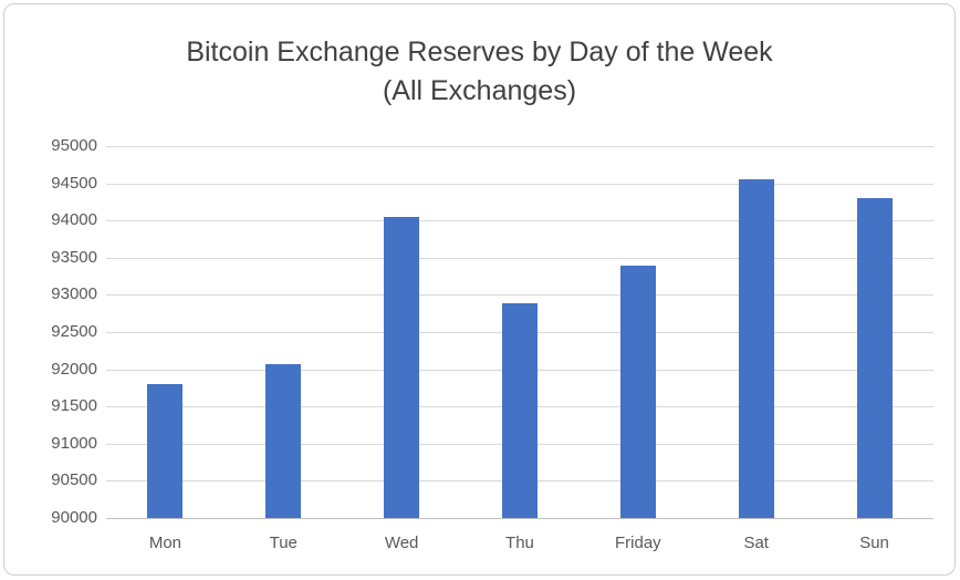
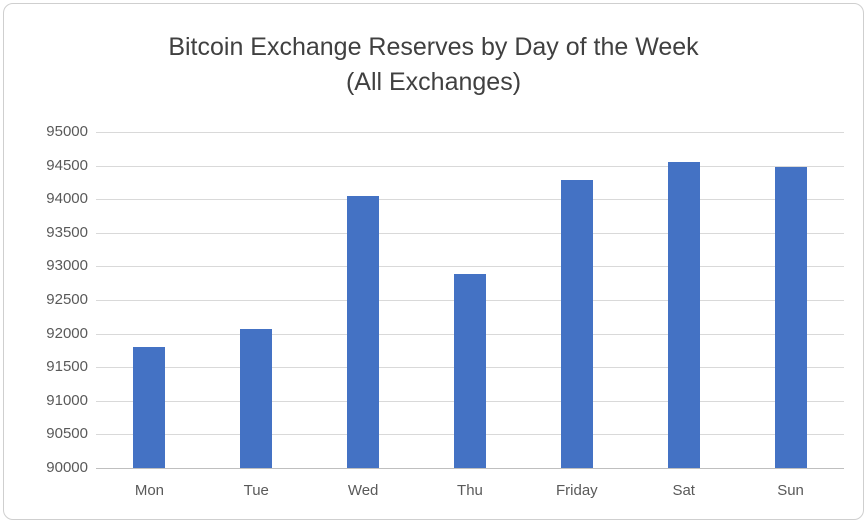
Friday: 93400 -> 94300
Sun: 94300 -> 94500
